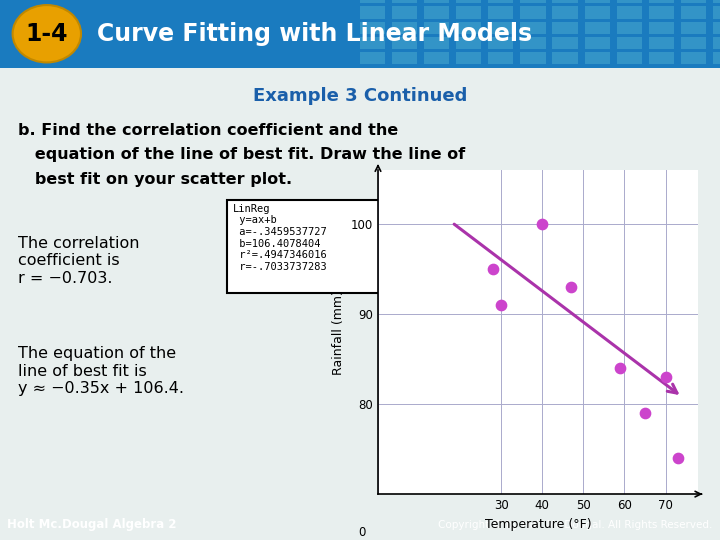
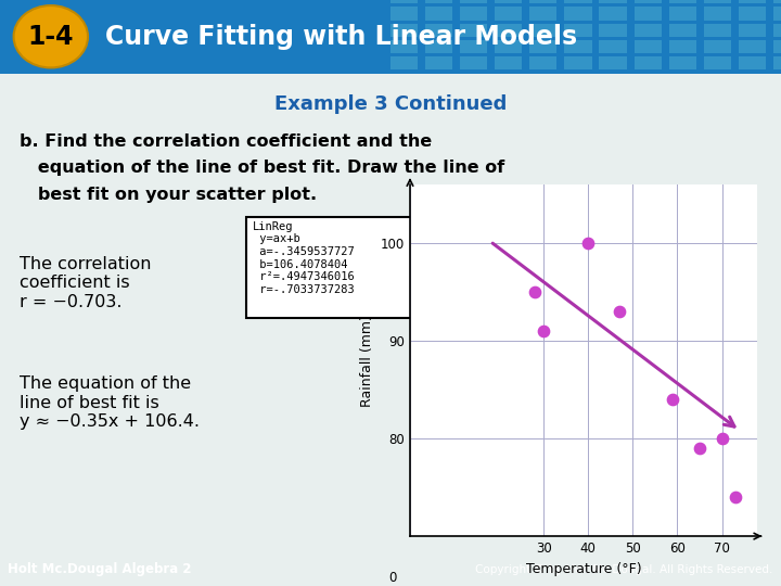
70: 83 -> 80
